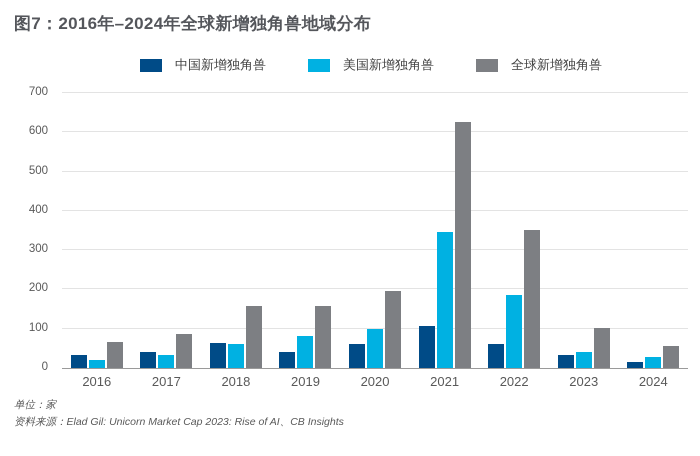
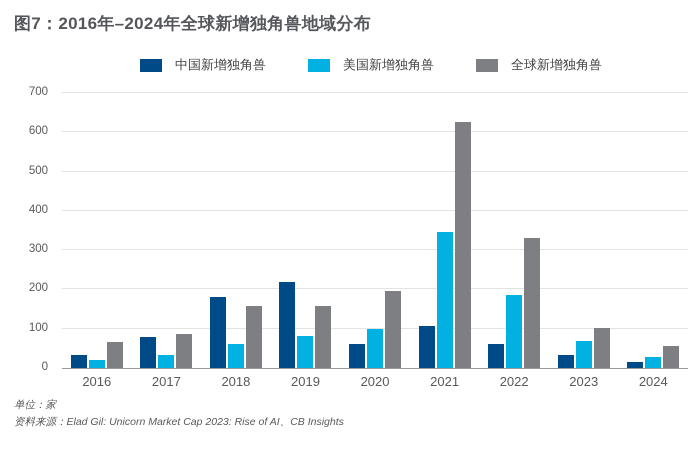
中国新增独角兽/2017: 40 -> 80
中国新增独角兽/2018: 60 -> 180
中国新增独角兽/2019: 40 -> 220
全球新增独角兽/2022: 350 -> 330
美国新增独角兽/2023: 40 -> 70
